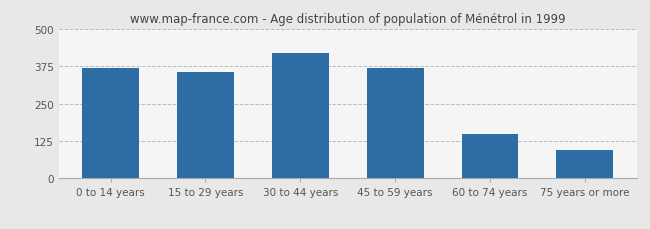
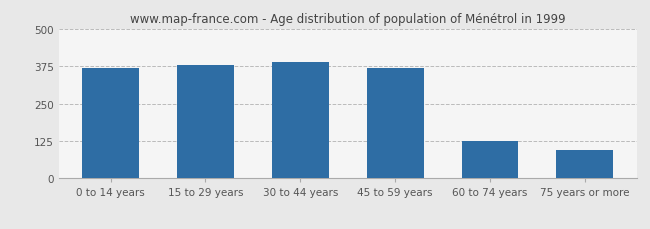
15 to 29 years: 355 -> 378
30 to 44 years: 420 -> 388
60 to 74 years: 150 -> 124
